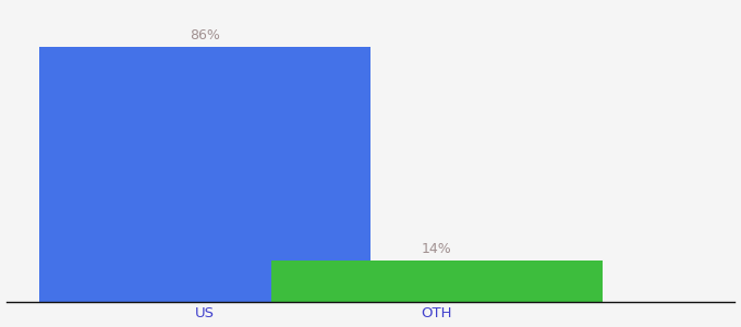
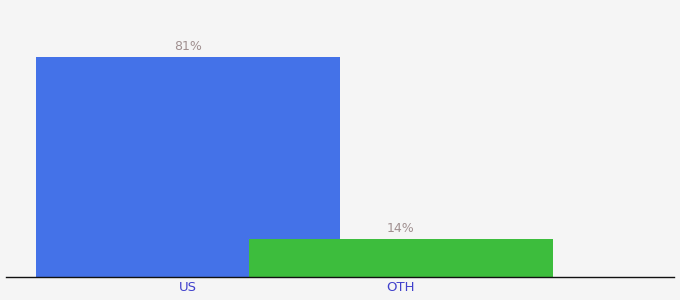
US: 86% -> 81%
